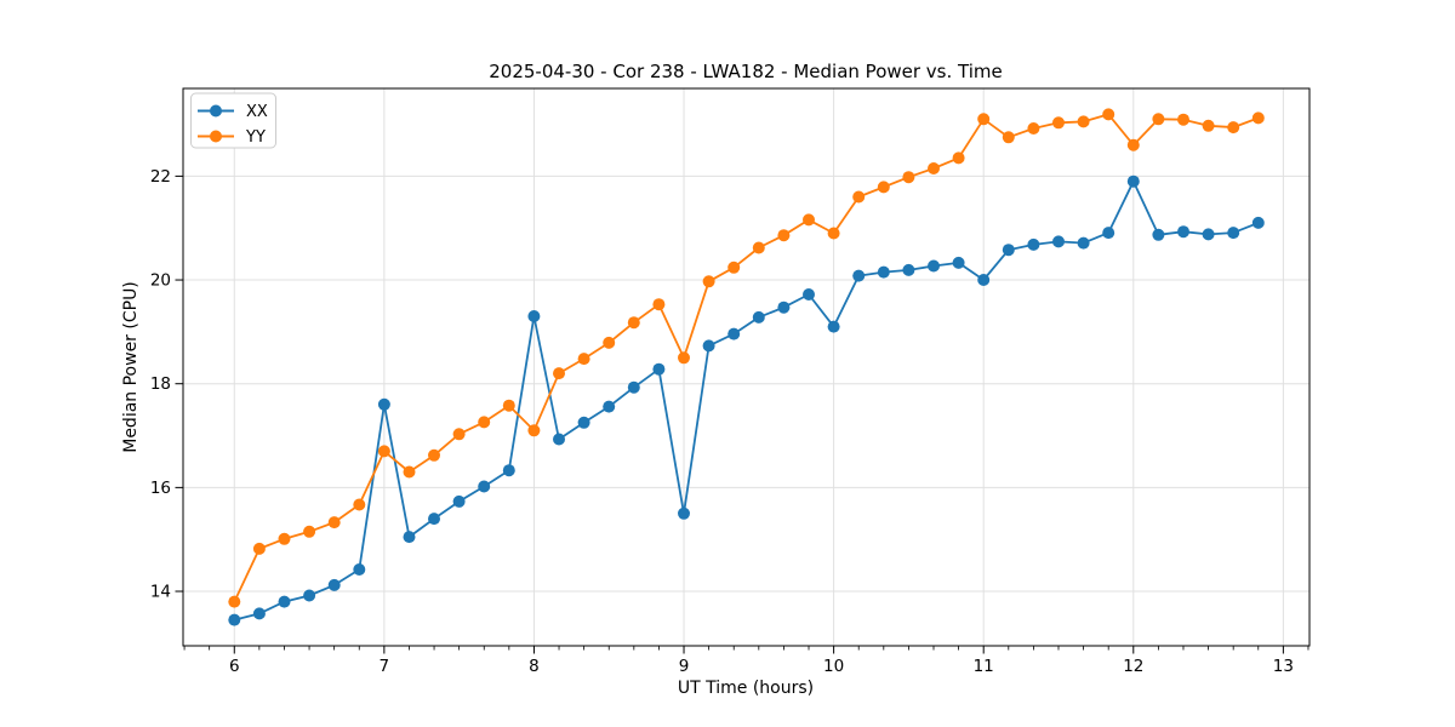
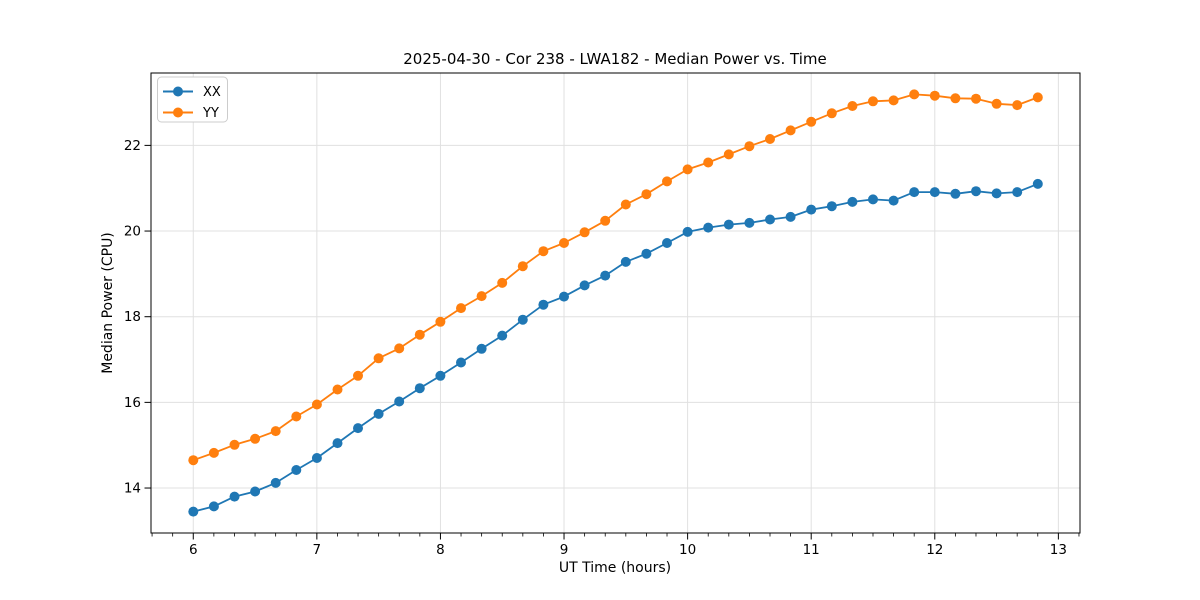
YY/6: 13.8 -> 14.7
XX/7: 17.6 -> 14.7
YY/7: 16.7 -> 15.9
XX/8: 19.3 -> 16.6
YY/8: 17.1 -> 17.9
XX/9: 15.5 -> 18.5
YY/9: 18.5 -> 19.7
XX/10: 19.1 -> 20.0
YY/10: 20.9 -> 21.4
XX/11: 20.0 -> 20.5
YY/11: 23.1 -> 22.6
XX/12: 21.9 -> 20.9
YY/12: 22.6 -> 23.2
